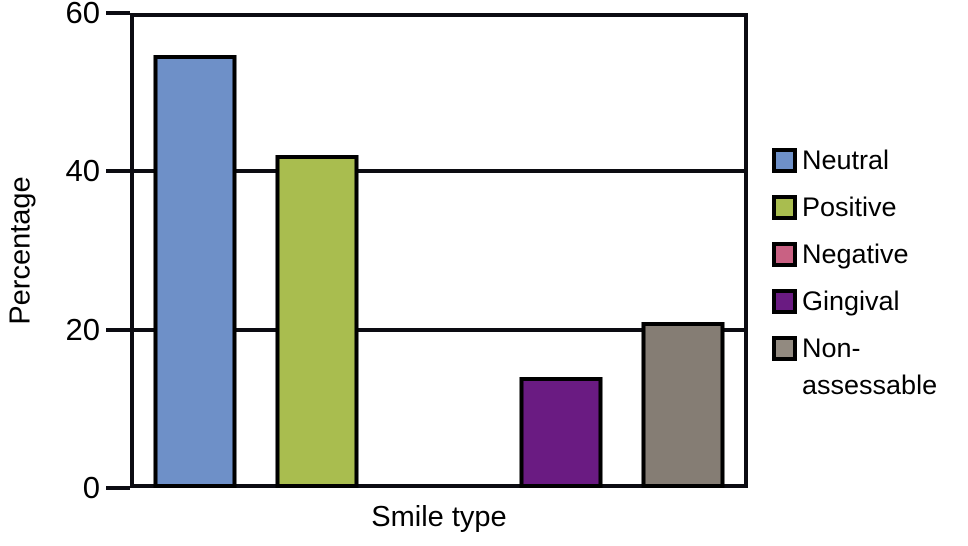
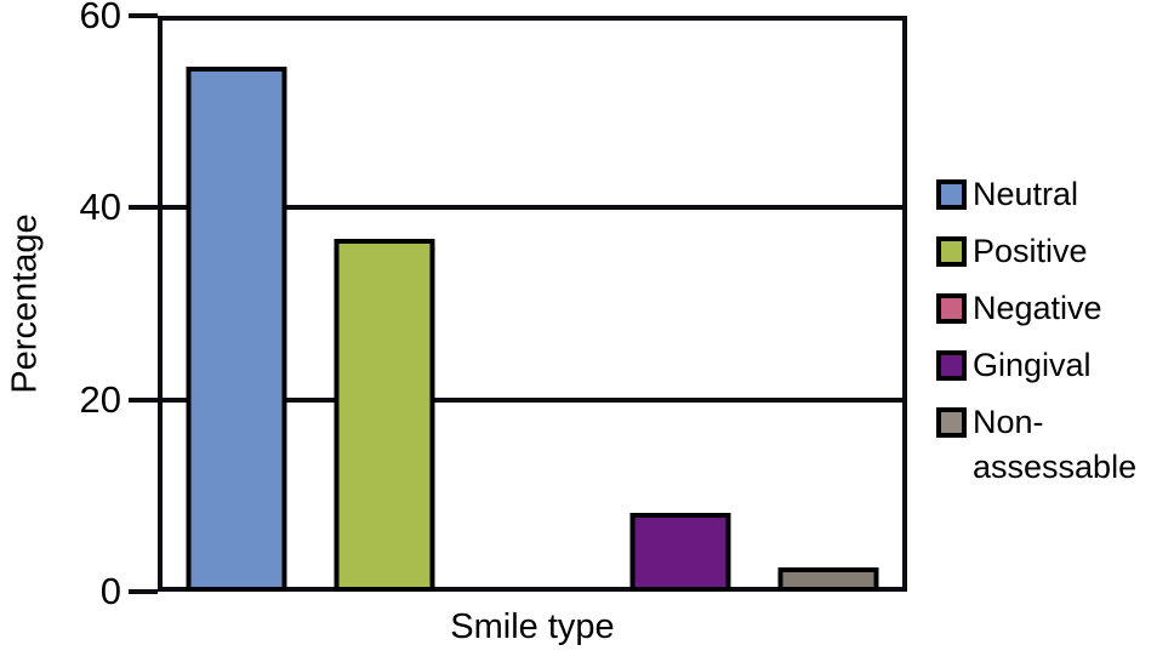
Positive: 42 -> 37
Gingival: 14 -> 8
Non-assessable: 21 -> 2
